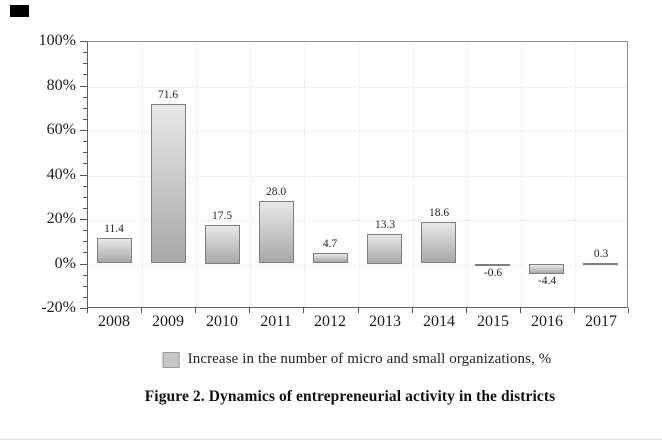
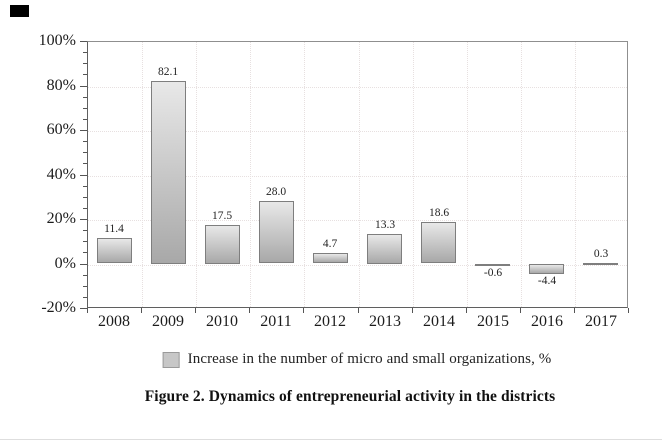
2009: 71.6 -> 82.1
